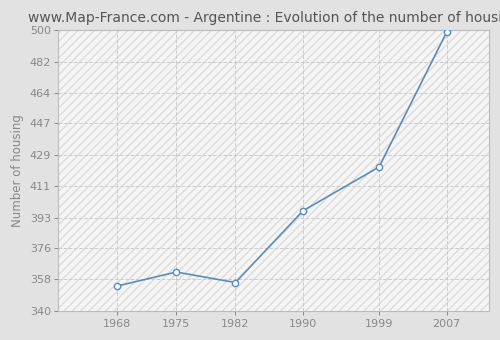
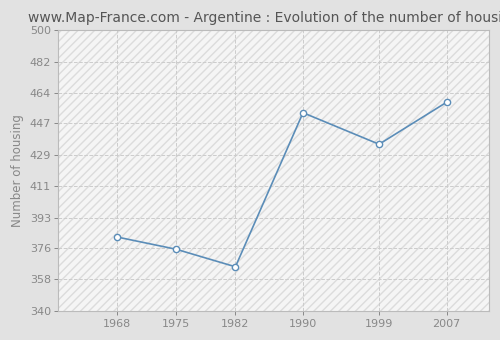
1968: 354 -> 382
1975: 362 -> 375
1982: 356 -> 365
1990: 397 -> 453
1999: 422 -> 435
2007: 499 -> 459
